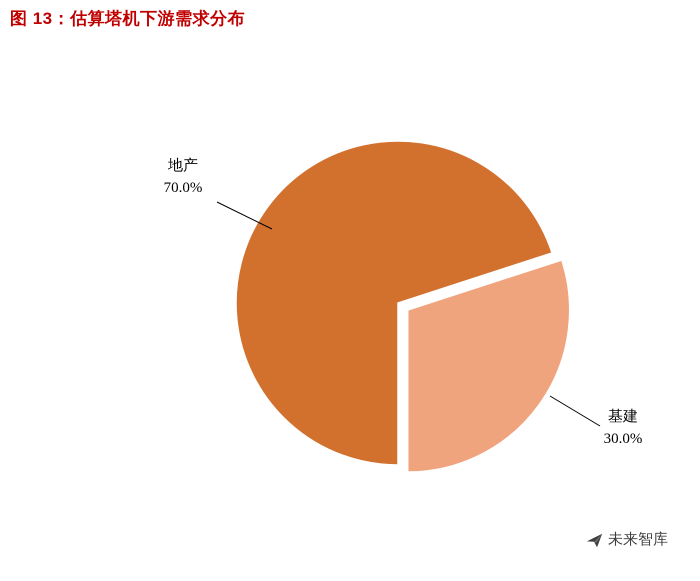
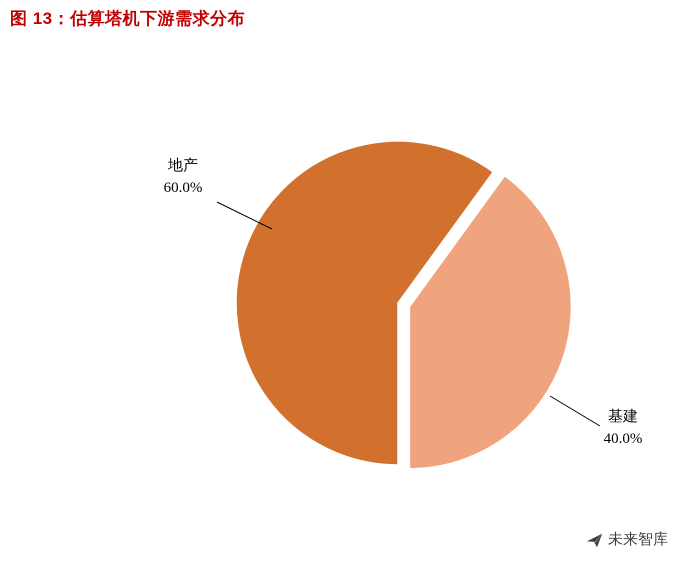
地产: 70.0% -> 60.0%
基建: 30.0% -> 40.0%
